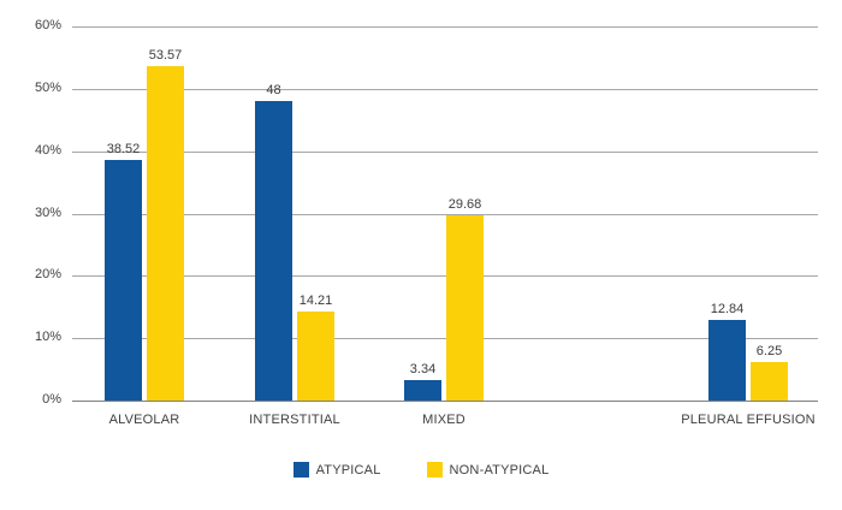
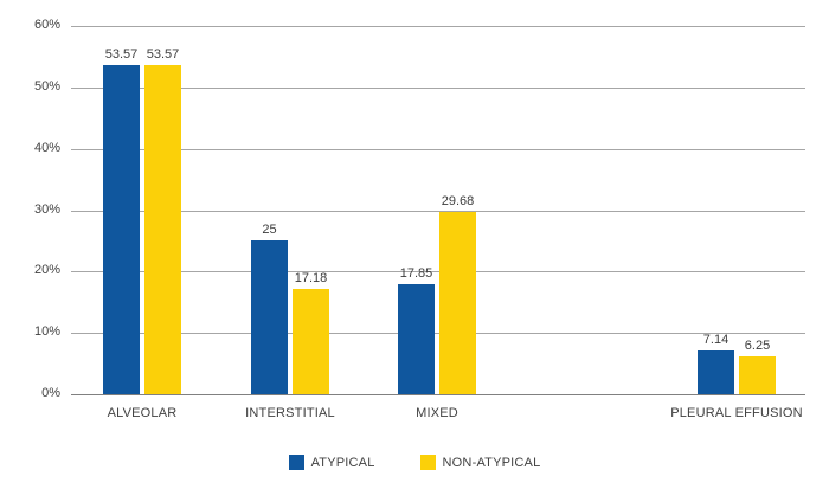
ATYPICAL/ALVEOLAR: 38.52 -> 53.57
ATYPICAL/INTERSTITIAL: 48 -> 25
NON-ATYPICAL/INTERSTITIAL: 14.21 -> 17.18
ATYPICAL/MIXED: 3.34 -> 17.85
ATYPICAL/PLEURAL EFFUSION: 12.84 -> 7.14
